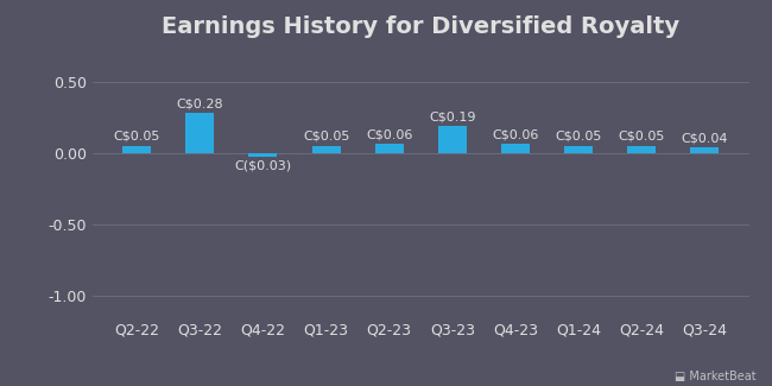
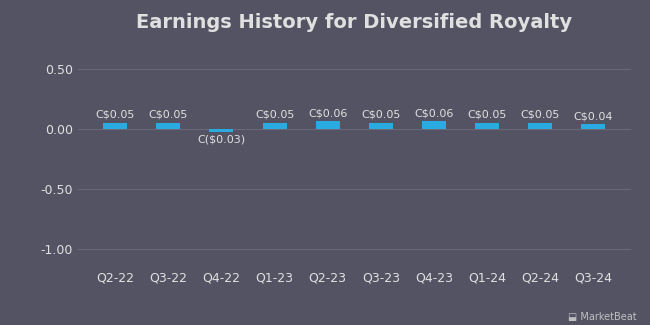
Q3-22: C$0.28 -> C$0.05
Q3-23: C$0.19 -> C$0.05
